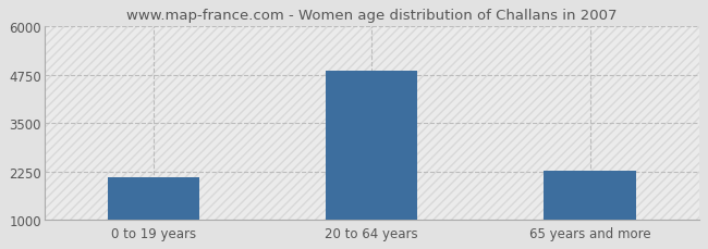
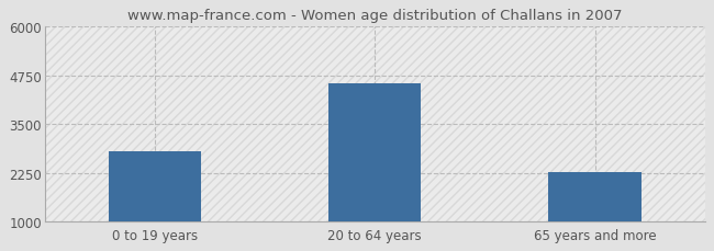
0 to 19 years: 2100 -> 2800
20 to 64 years: 4850 -> 4550
